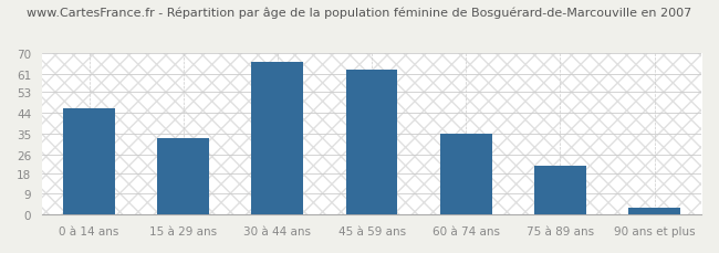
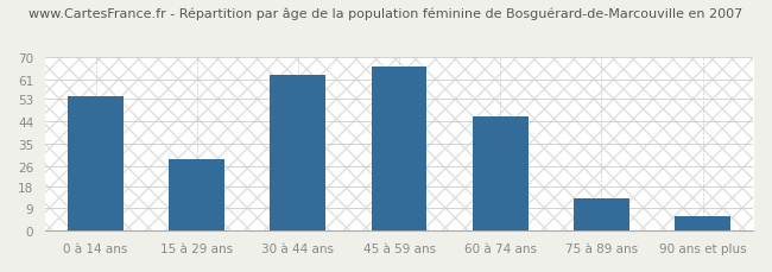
0 à 14 ans: 46 -> 54
15 à 29 ans: 33 -> 29
30 à 44 ans: 66 -> 63
45 à 59 ans: 63 -> 66
60 à 74 ans: 35 -> 46
75 à 89 ans: 21 -> 13
90 ans et plus: 3 -> 6
